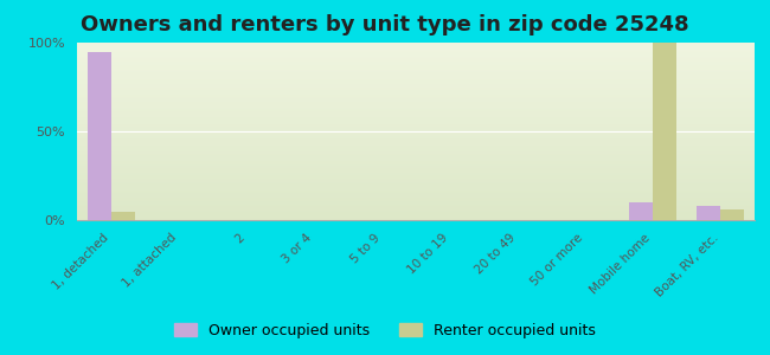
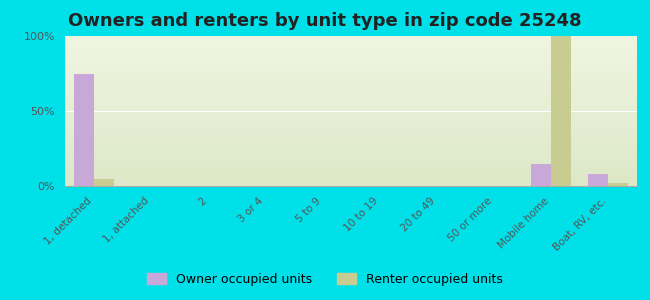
Owner occupied units/1, detached: 95% -> 75%
Owner occupied units/Mobile home: 10% -> 15%
Renter occupied units/Boat, RV, etc.: 6% -> 2%
